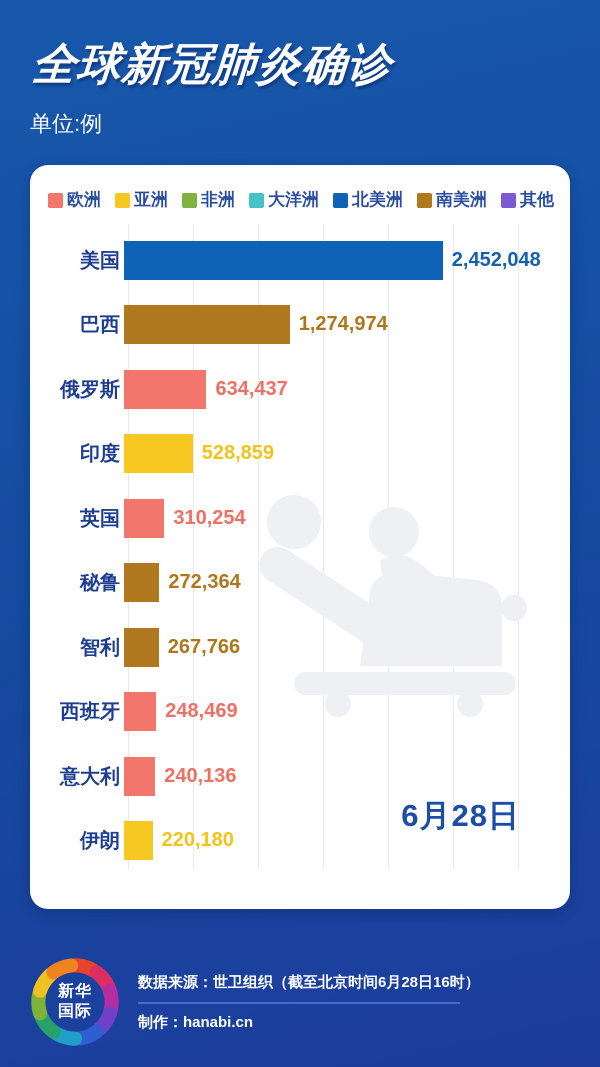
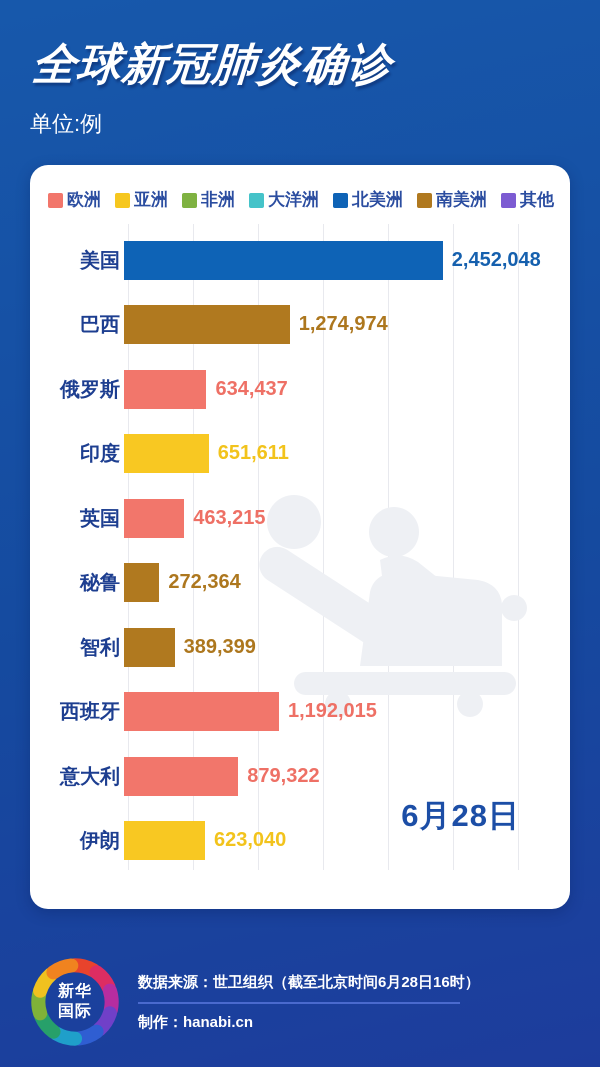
印度: 528,859 -> 651,611
英国: 310,254 -> 463,215
智利: 267,766 -> 389,399
西班牙: 248,469 -> 1,192,015
意大利: 240,136 -> 879,322
伊朗: 220,180 -> 623,040
